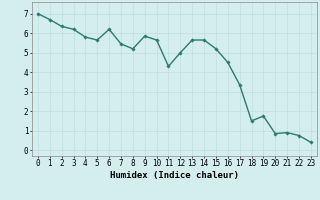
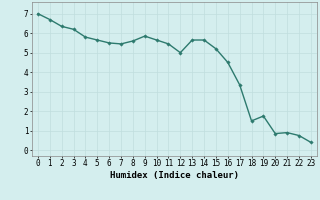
6: 6.2 -> 5.5
8: 5.2 -> 5.6
11: 4.3 -> 5.5
